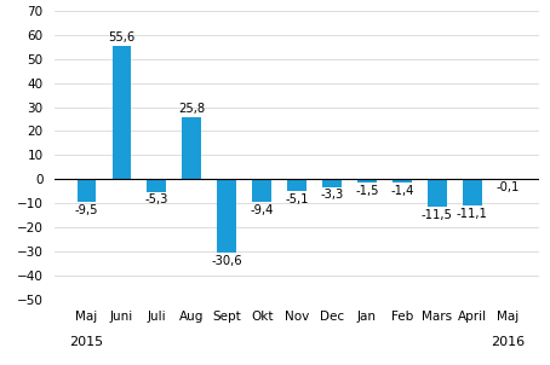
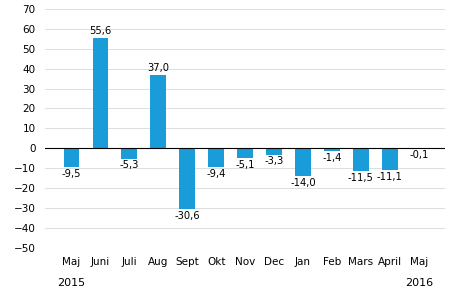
Aug: 25,8 -> 37,0
Jan: -1,5 -> -14,0
